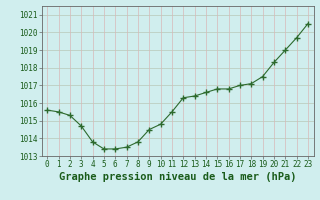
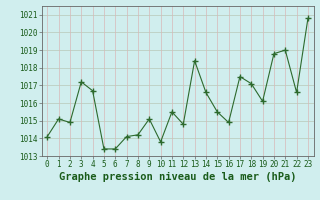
0: 1015.6 -> 1014.1
1: 1015.5 -> 1015.1
2: 1015.3 -> 1014.9
3: 1014.7 -> 1017.2
4: 1013.8 -> 1016.7
7: 1013.5 -> 1014.1
8: 1013.8 -> 1014.2
9: 1014.5 -> 1015.1
10: 1014.8 -> 1013.8
12: 1016.3 -> 1014.8
13: 1016.4 -> 1018.4
15: 1016.8 -> 1015.5
16: 1016.8 -> 1014.9
17: 1017.0 -> 1017.5
19: 1017.5 -> 1016.1
20: 1018.3 -> 1018.8
22: 1019.7 -> 1016.6
23: 1020.5 -> 1020.8
